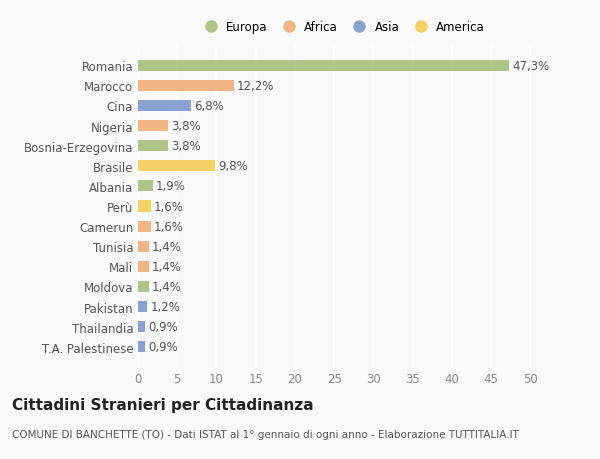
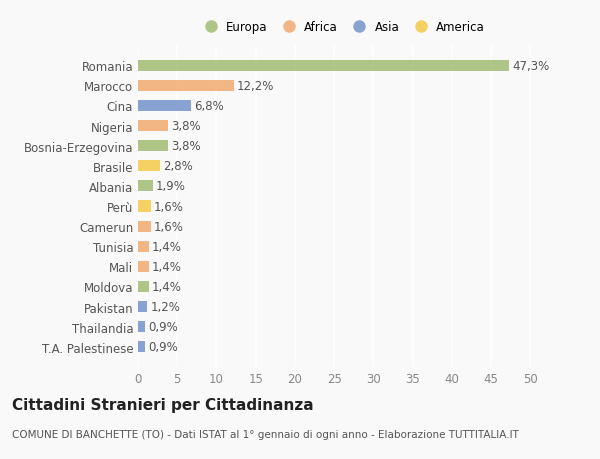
Brasile: 9,8% -> 2,8%
